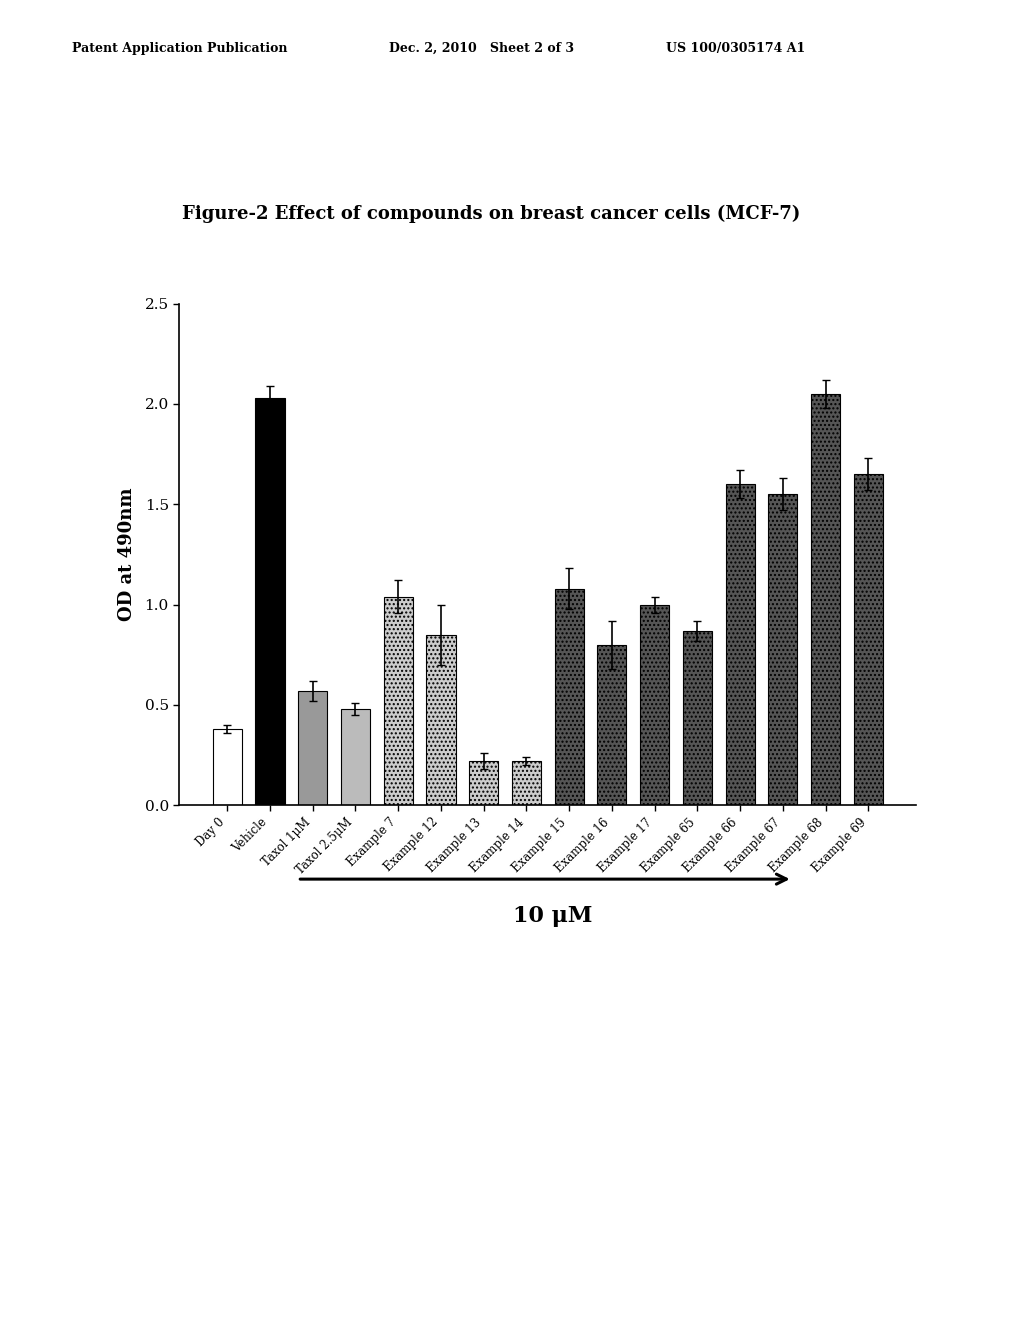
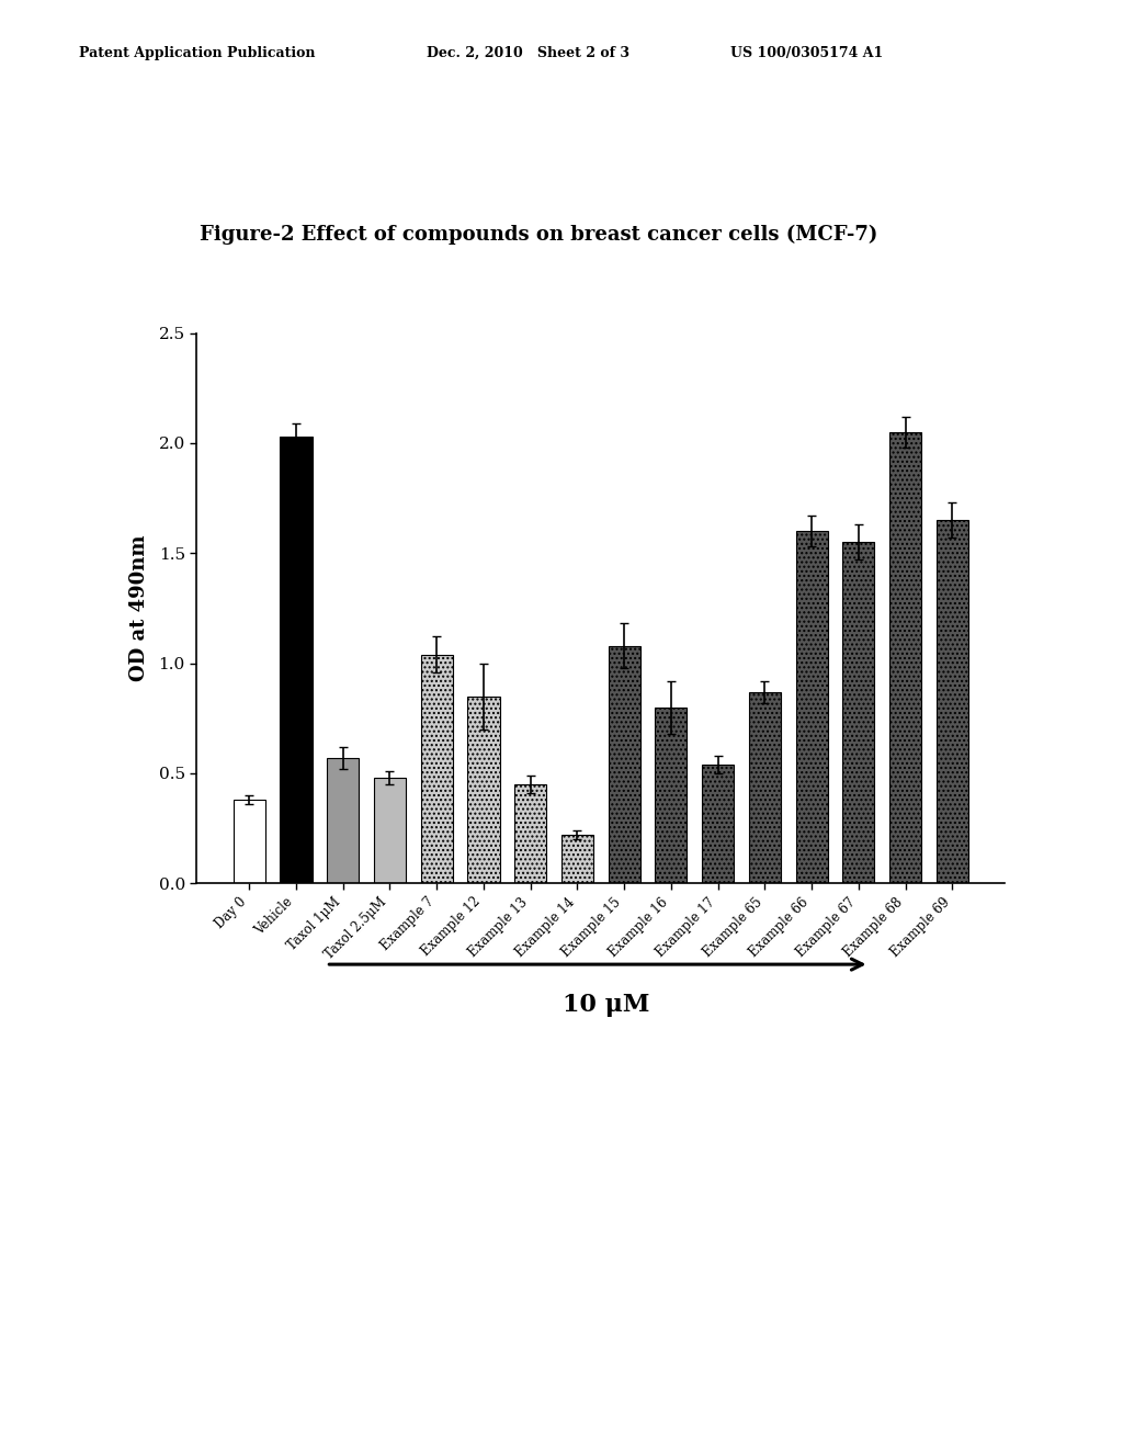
Example 13: 0.22 -> 0.45
Example 17: 1.00 -> 0.54
